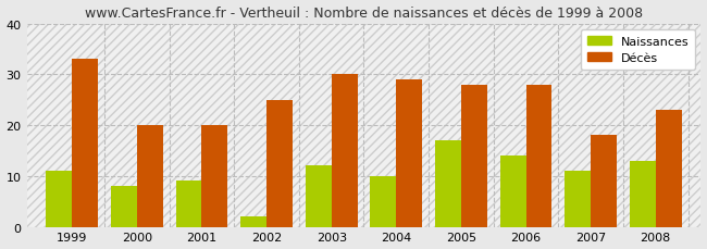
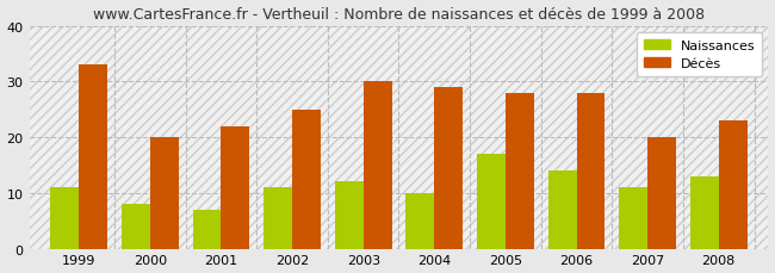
Naissances/2001: 9 -> 7
Décès/2001: 20 -> 22
Naissances/2002: 2 -> 11
Décès/2007: 18 -> 20
